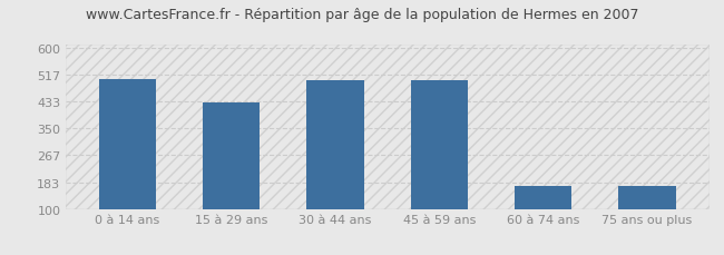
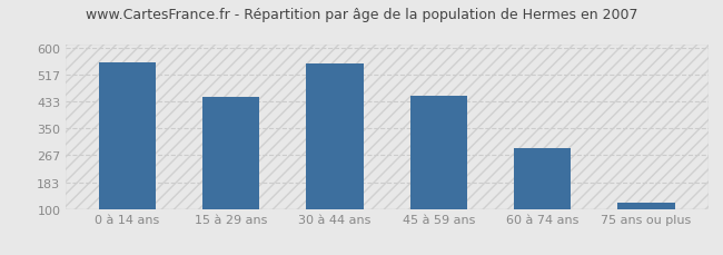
0 à 14 ans: 505 -> 555
15 à 29 ans: 430 -> 450
30 à 44 ans: 500 -> 553
45 à 59 ans: 500 -> 452
60 à 74 ans: 170 -> 290
75 ans ou plus: 170 -> 118
